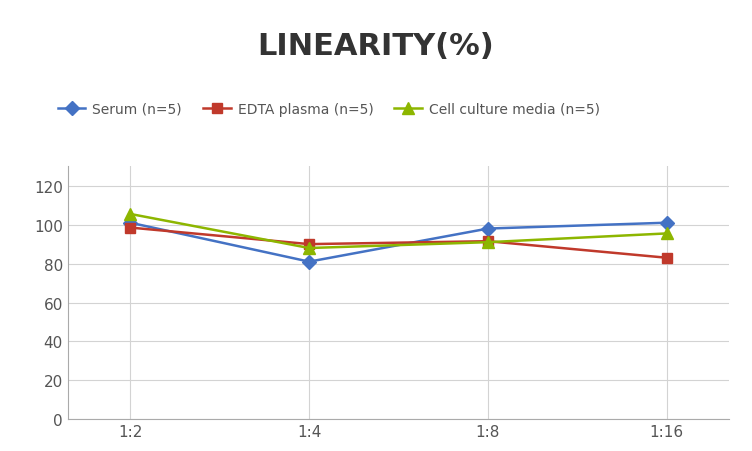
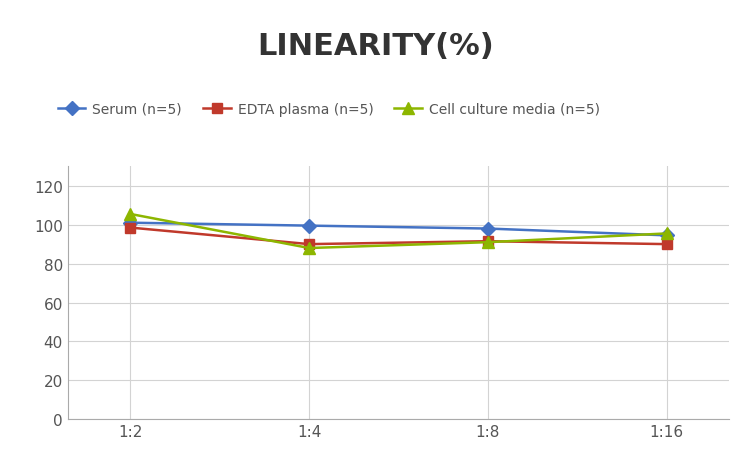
Serum (n=5)/1:4: 81 -> 100
Serum (n=5)/1:16: 101 -> 94
EDTA plasma (n=5)/1:16: 83 -> 90
